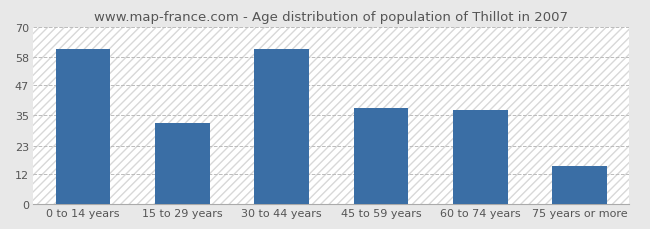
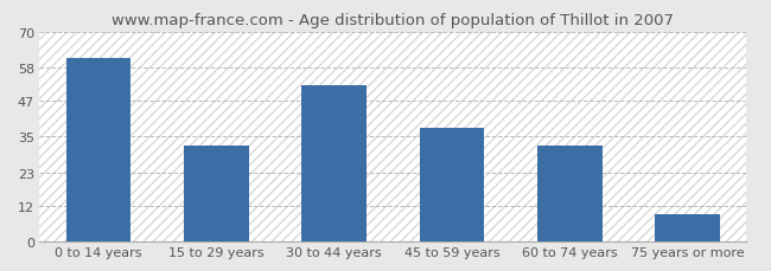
30 to 44 years: 61 -> 52
60 to 74 years: 37 -> 32
75 years or more: 15 -> 9
